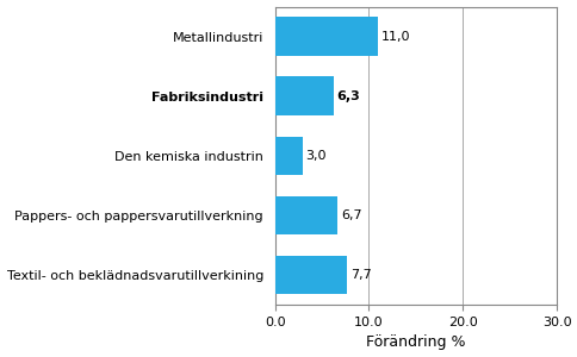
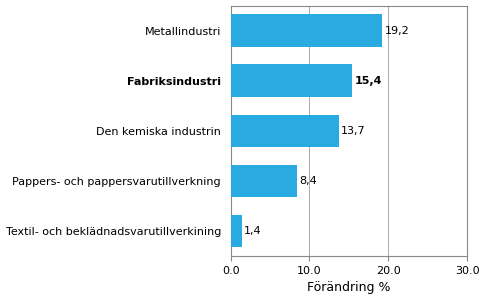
Metallindustri: 11,0 -> 19,2
Fabriksindustri: 6,3 -> 15,4
Den kemiska industrin: 3,0 -> 13,7
Pappers- och pappersvarutillverkning: 6,7 -> 8,4
Textil- och beklädnadsvarutillverkining: 7,7 -> 1,4
